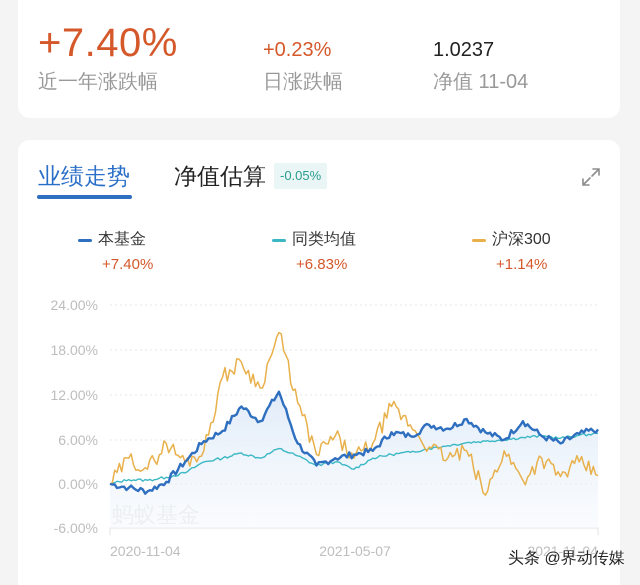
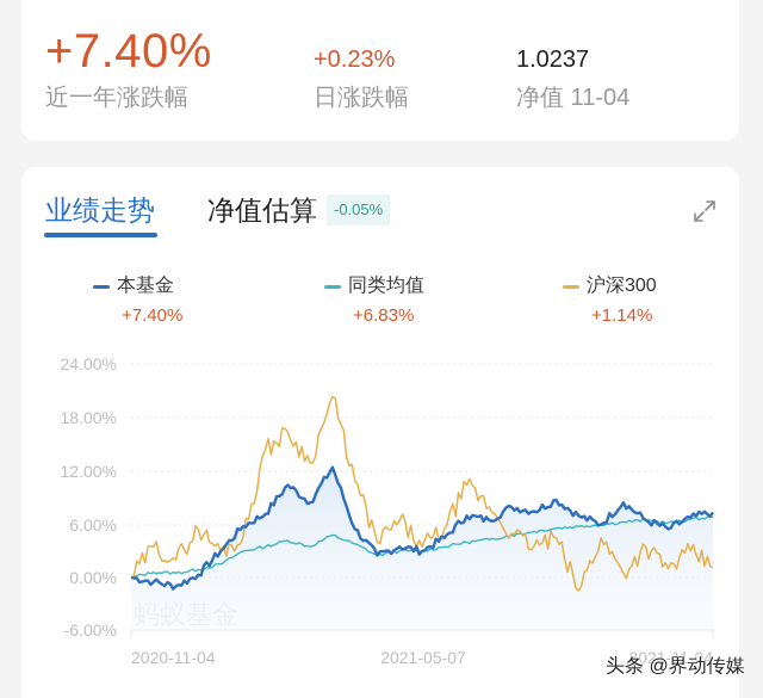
本基金/2021-05-07: 4% -> 3%
同类均值/2021-05-07: 2% -> 3%
